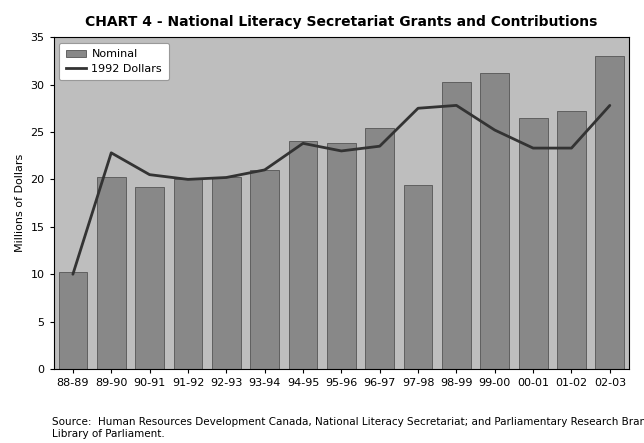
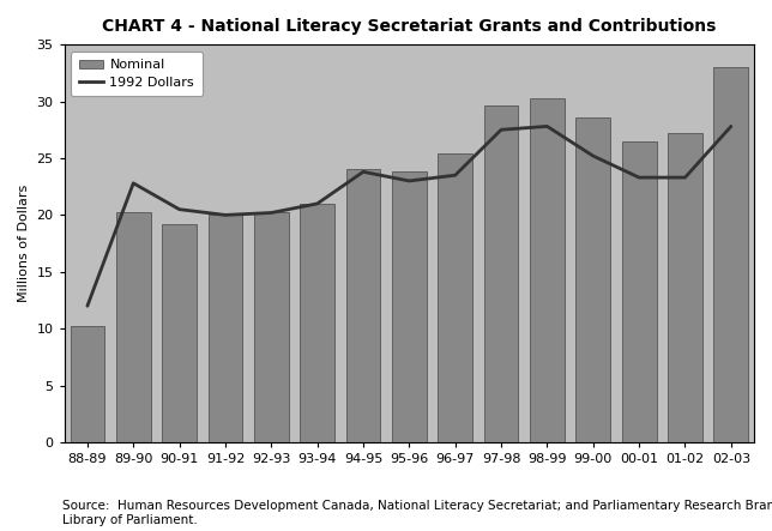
1992 Dollars/88-89: 10.0 -> 12.0
Nominal/97-98: 19.4 -> 29.6
Nominal/99-00: 31.2 -> 28.6
